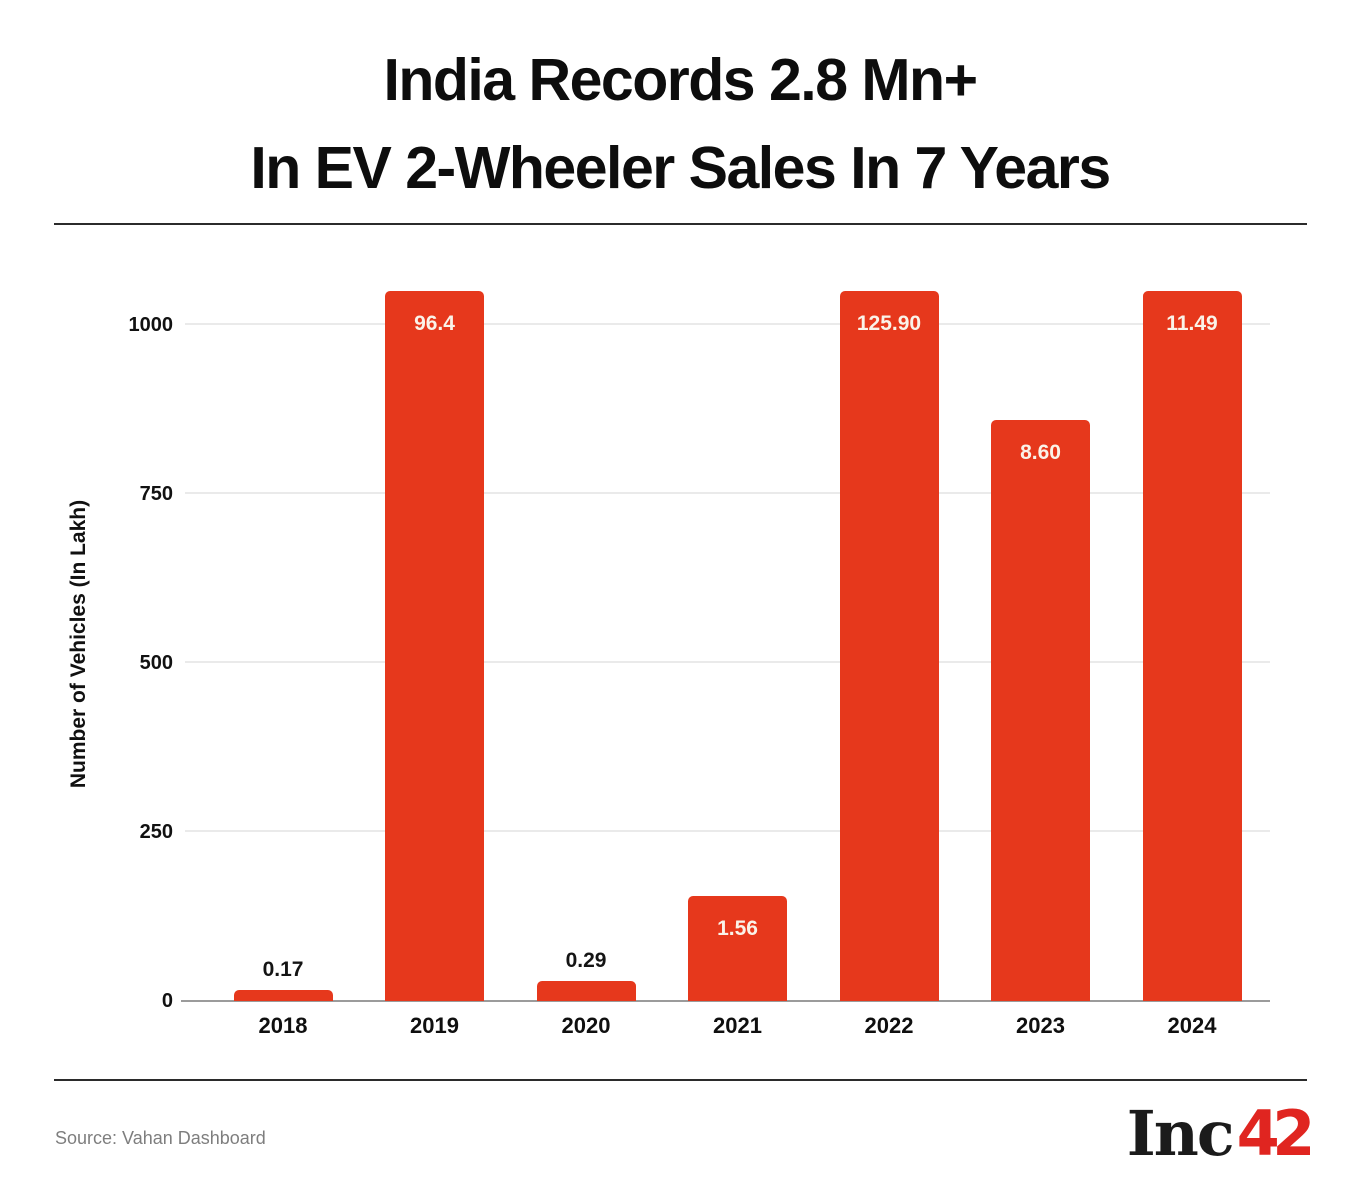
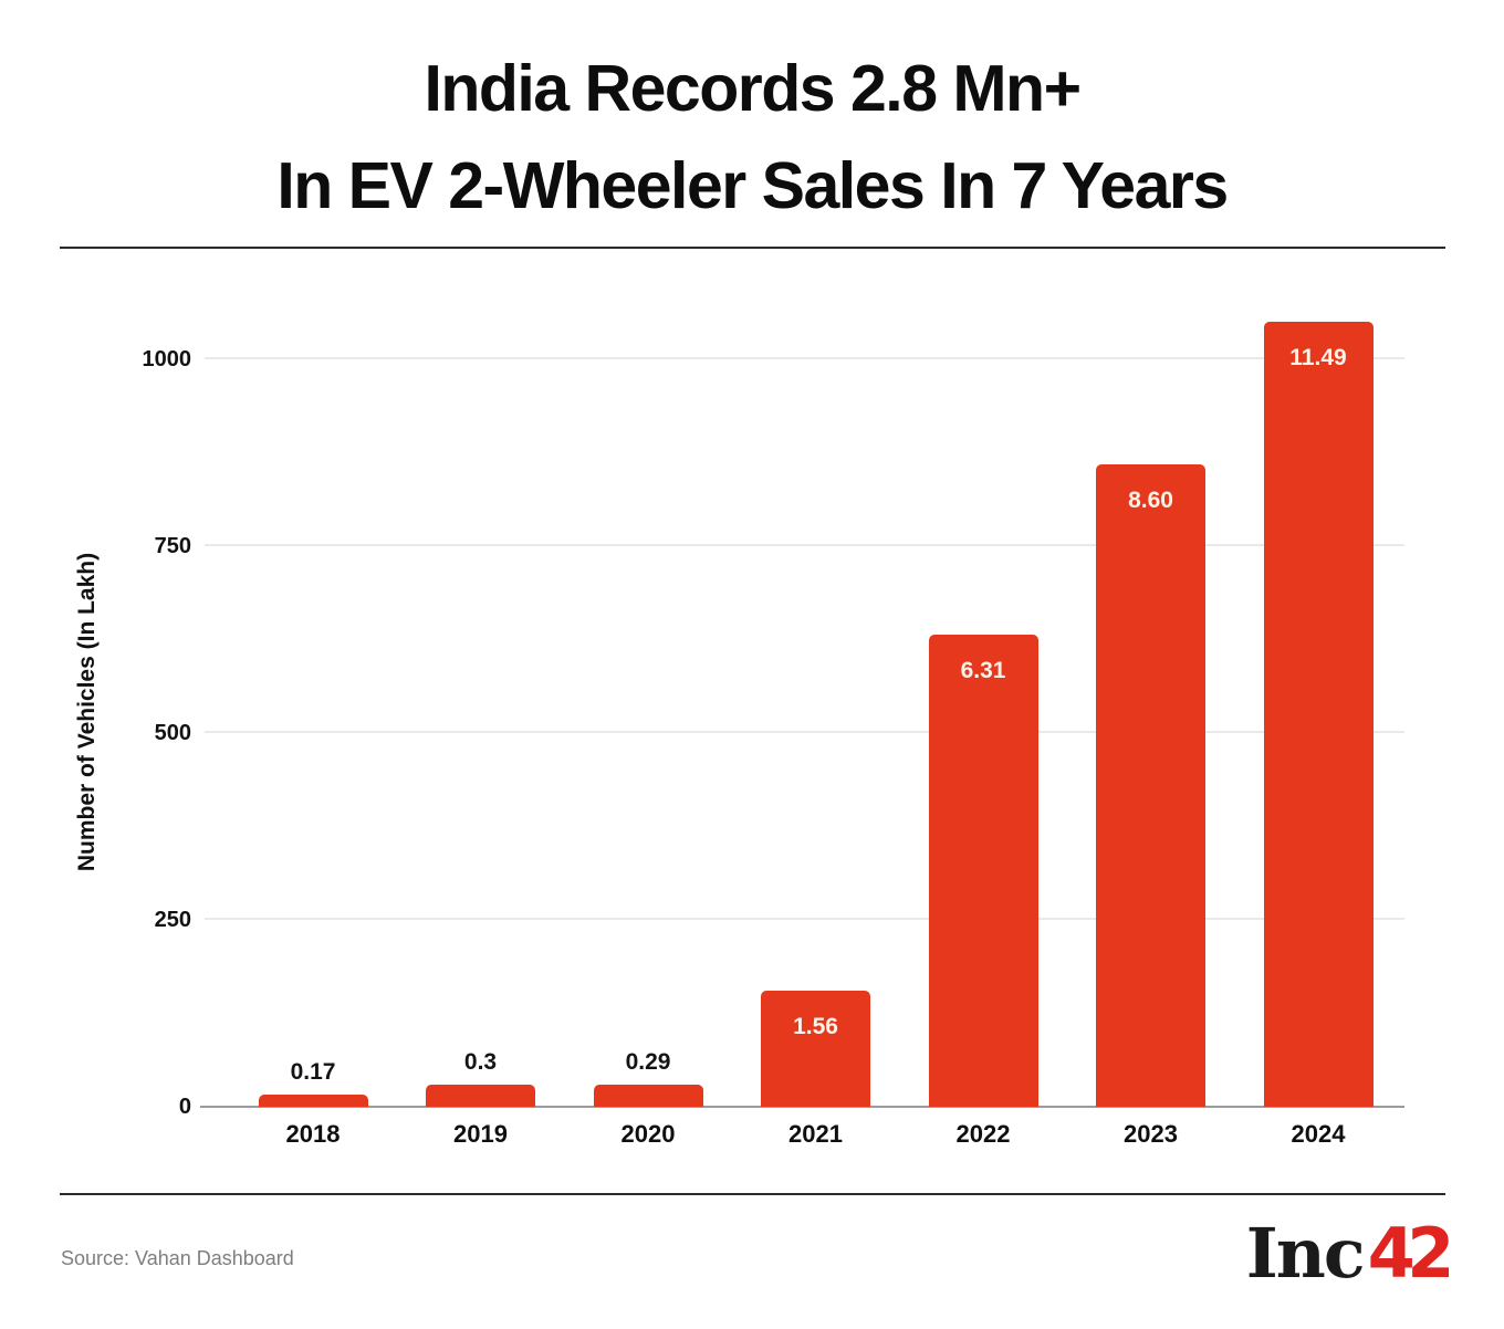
2019: 96.4 -> 0.3
2022: 125.90 -> 6.31
